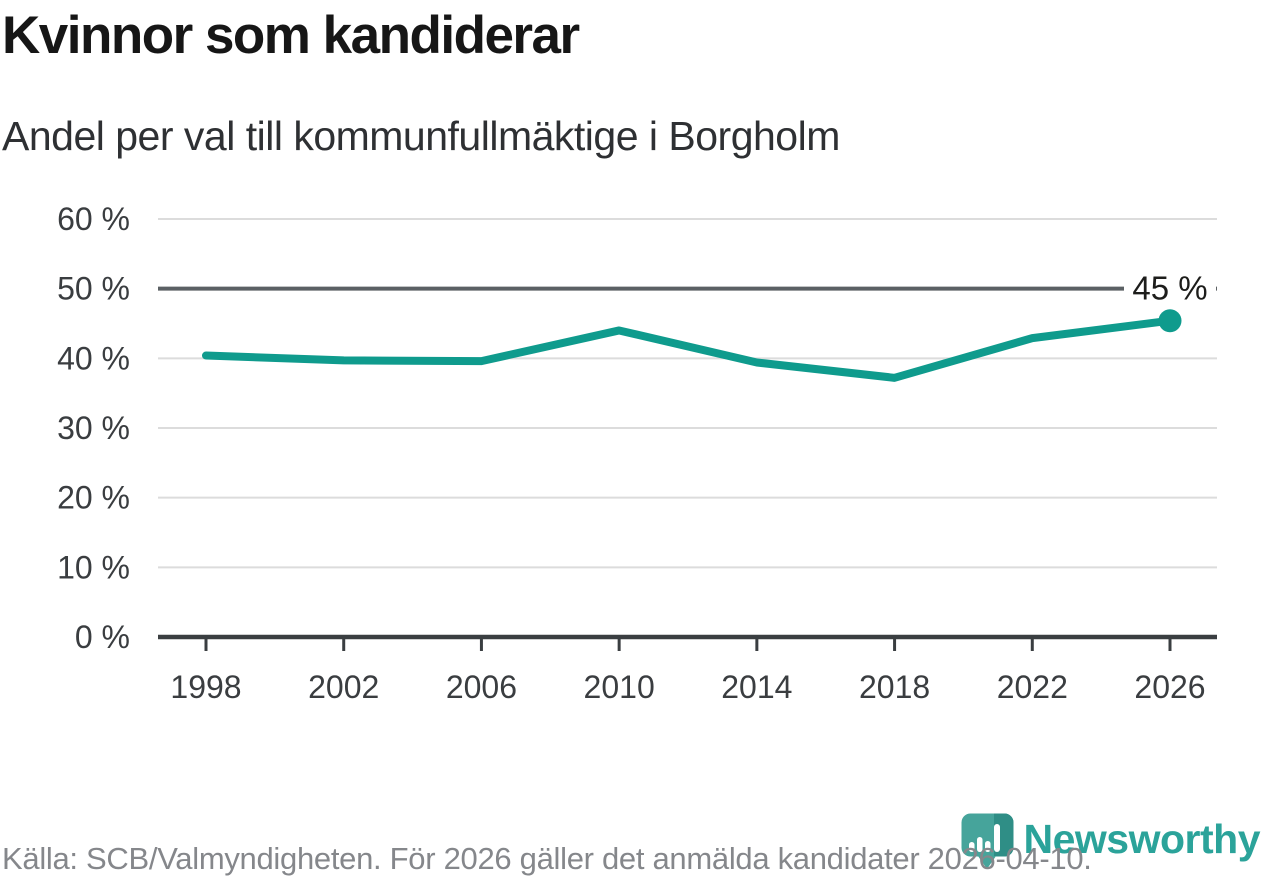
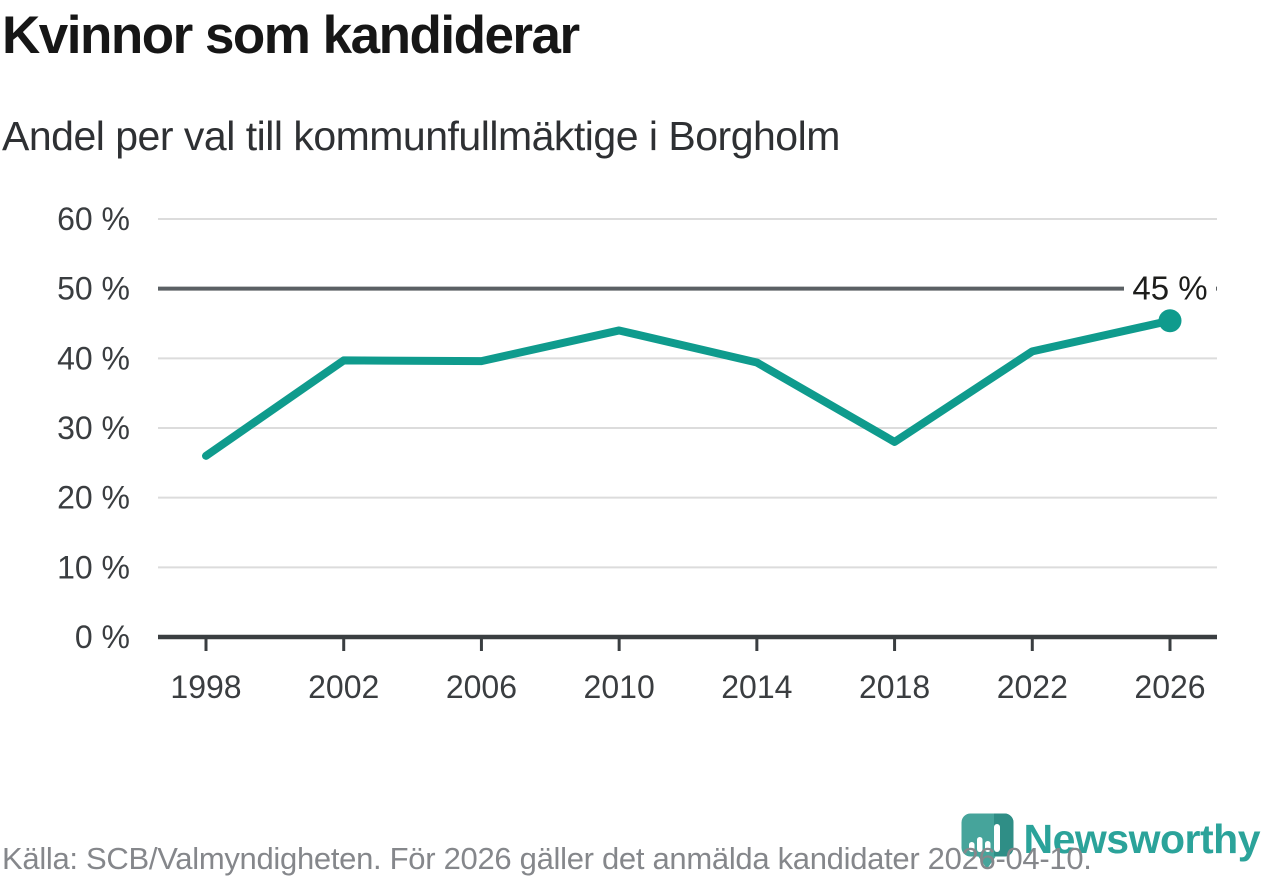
1998: 40% -> 26%
2018: 37% -> 28%
2022: 43% -> 41%
